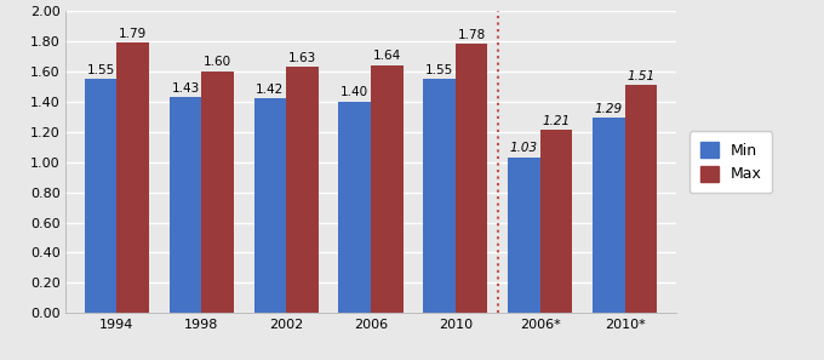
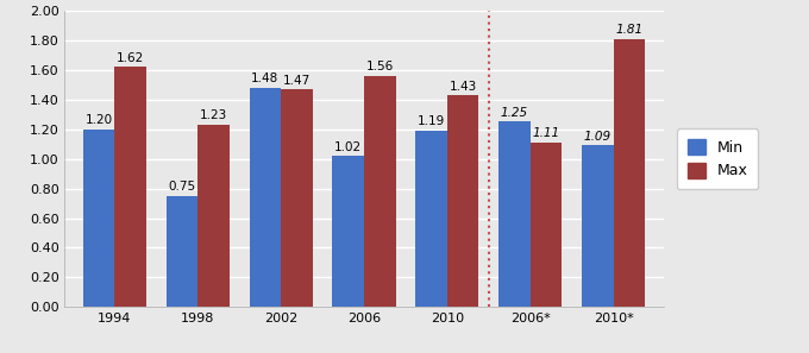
Min/1994: 1.55 -> 1.20
Max/1994: 1.79 -> 1.62
Min/1998: 1.43 -> 0.75
Max/1998: 1.60 -> 1.23
Min/2002: 1.42 -> 1.48
Max/2002: 1.63 -> 1.47
Min/2006: 1.40 -> 1.02
Max/2006: 1.64 -> 1.56
Min/2010: 1.55 -> 1.19
Max/2010: 1.78 -> 1.43
Min/2006*: 1.03 -> 1.25
Max/2006*: 1.21 -> 1.11
Min/2010*: 1.29 -> 1.09
Max/2010*: 1.51 -> 1.81
